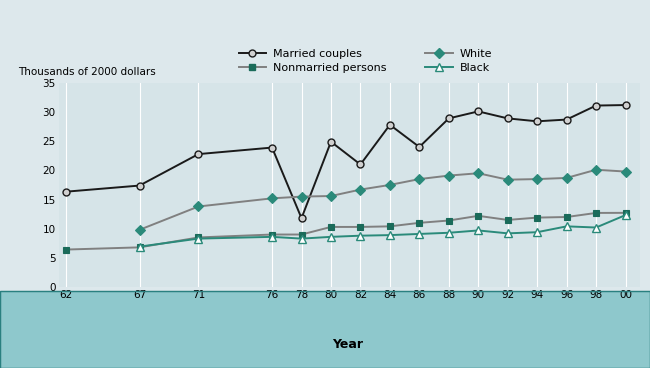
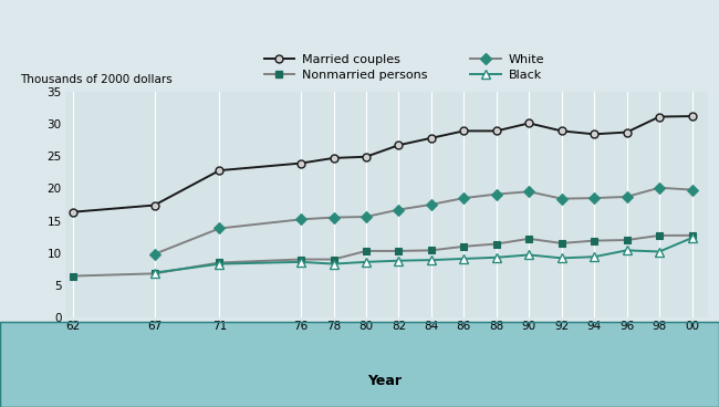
Married couples/78: 11.8 -> 24.7
Married couples/82: 21.0 -> 26.7
Married couples/86: 24.0 -> 28.9
